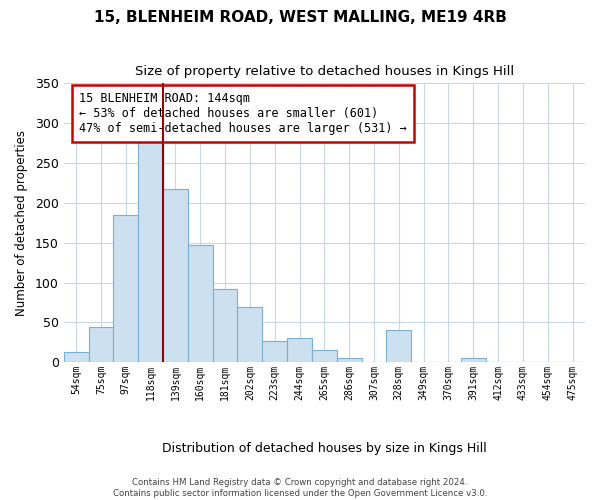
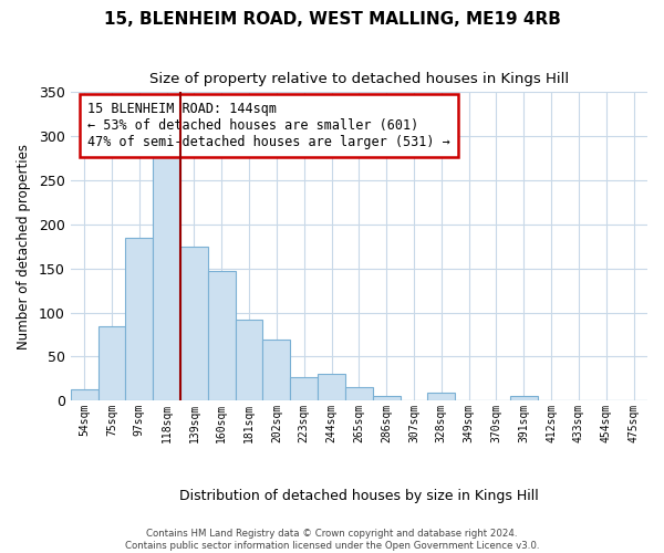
75sqm: 44 -> 85
139sqm: 218 -> 175
328sqm: 40 -> 9
